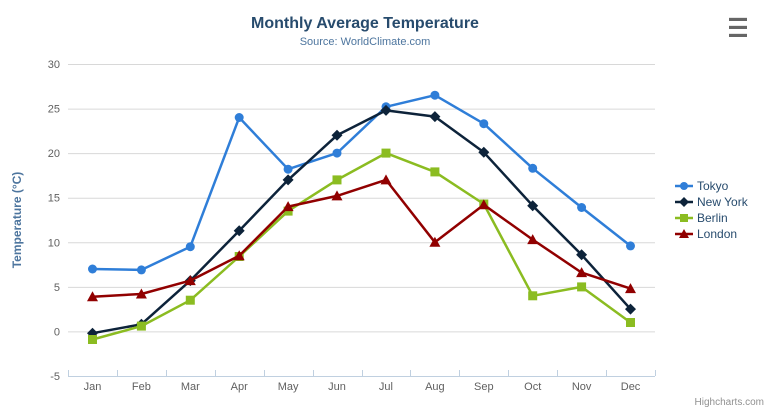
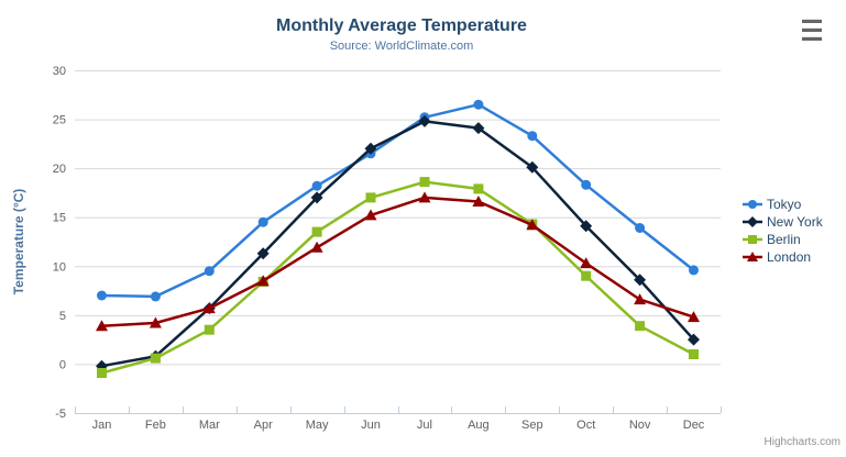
Tokyo/Apr: 24 -> 14
London/May: 14 -> 12
Tokyo/Jun: 20 -> 22
Berlin/Jul: 20 -> 19
London/Aug: 10 -> 17
Berlin/Oct: 4 -> 9
Berlin/Nov: 5 -> 4
